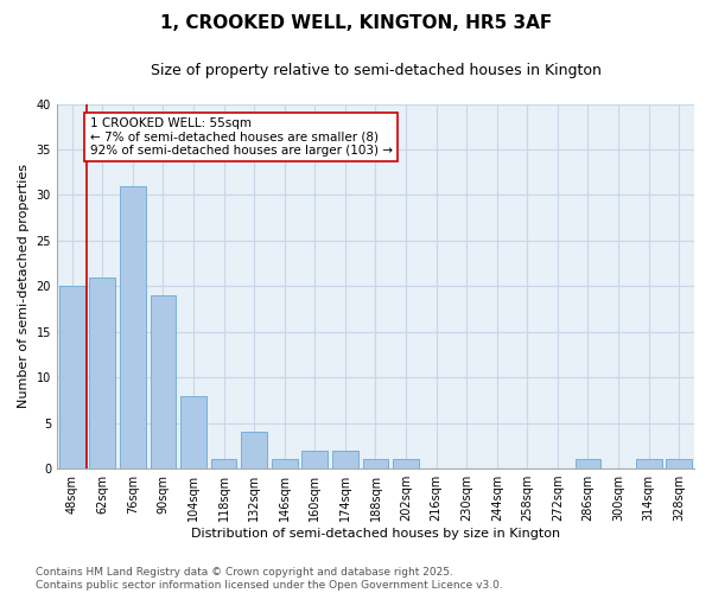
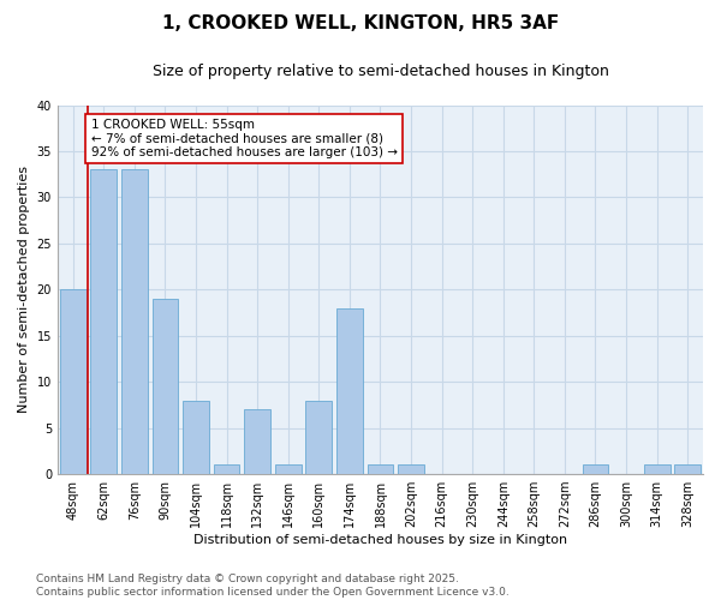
62sqm: 21 -> 33
76sqm: 31 -> 33
132sqm: 4 -> 7
160sqm: 2 -> 8
174sqm: 2 -> 18
